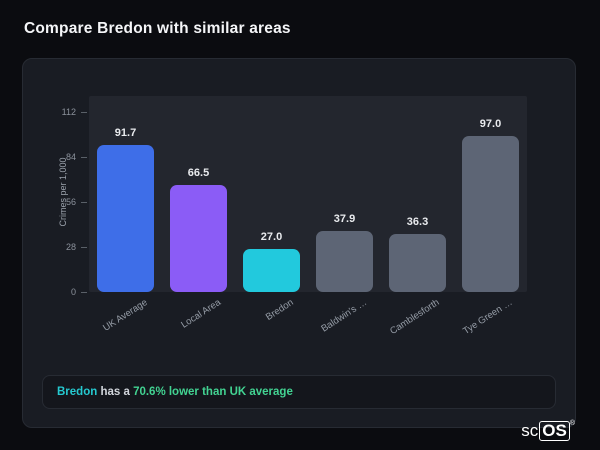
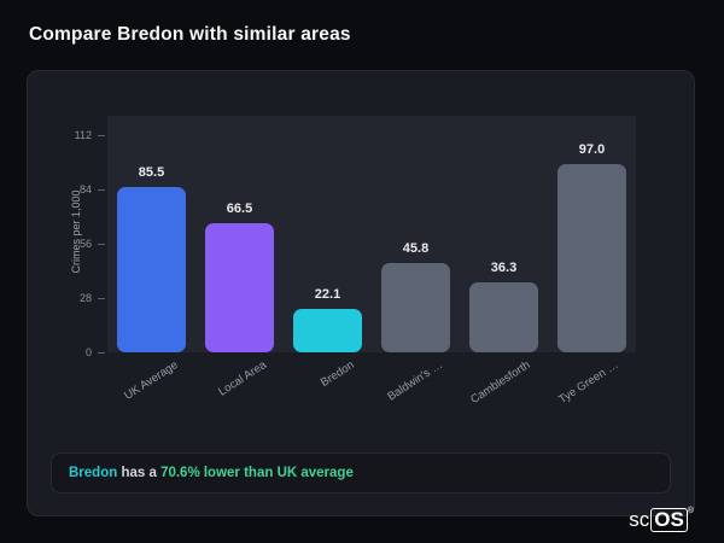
UK Average: 91.7 -> 85.5
Bredon: 27.0 -> 22.1
Baldwin's …: 37.9 -> 45.8
